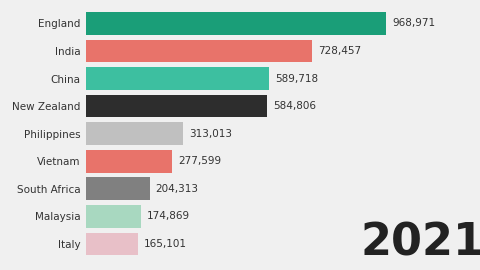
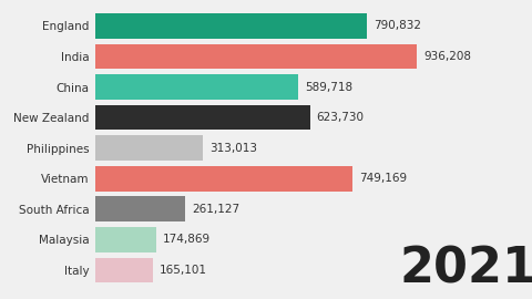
England: 968,971 -> 790,832
India: 728,457 -> 936,208
New Zealand: 584,806 -> 623,730
Vietnam: 277,599 -> 749,169
South Africa: 204,313 -> 261,127
